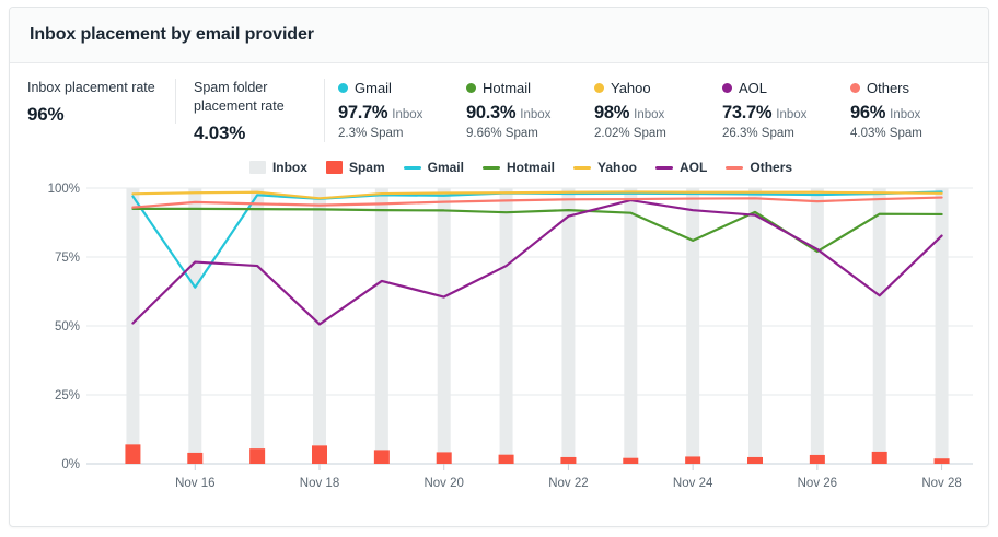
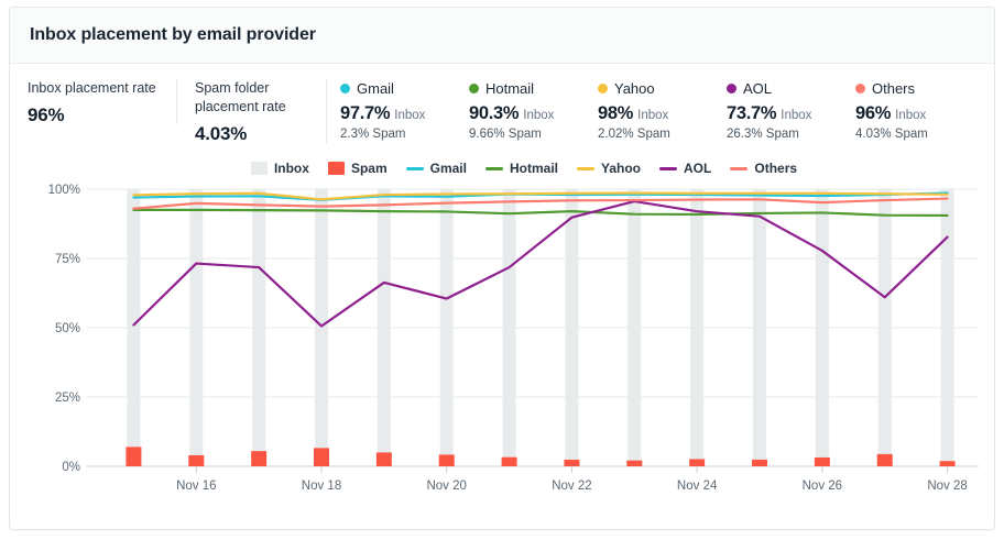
Gmail/Nov 16: 64% -> 97%
Hotmail/Nov 24: 81% -> 91%
Hotmail/Nov 26: 77% -> 92%
